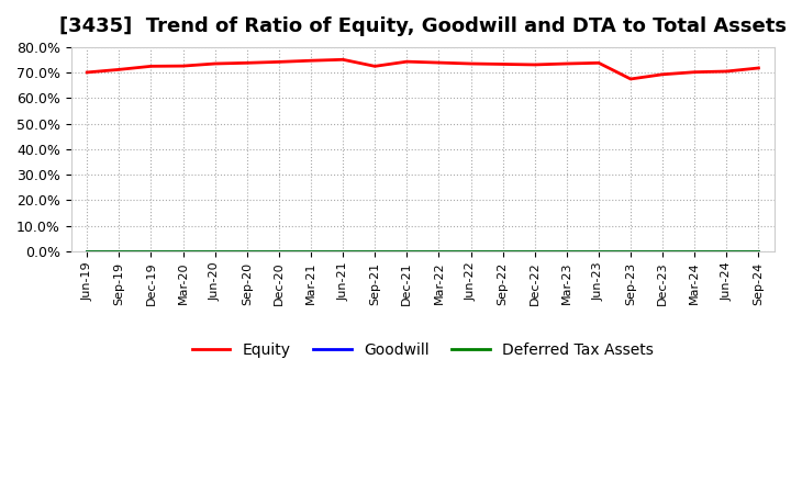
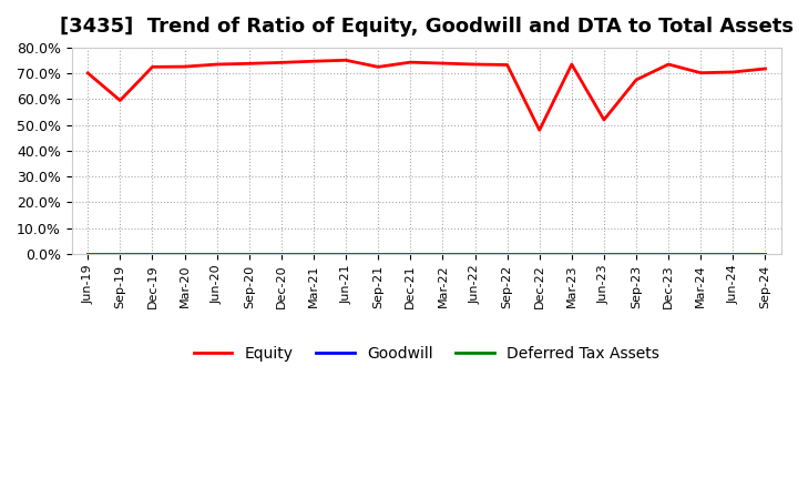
Equity/Sep-19: 71.2% -> 59.5%
Equity/Dec-22: 73.1% -> 48.0%
Equity/Jun-23: 73.8% -> 52.0%
Equity/Dec-23: 69.3% -> 73.5%
